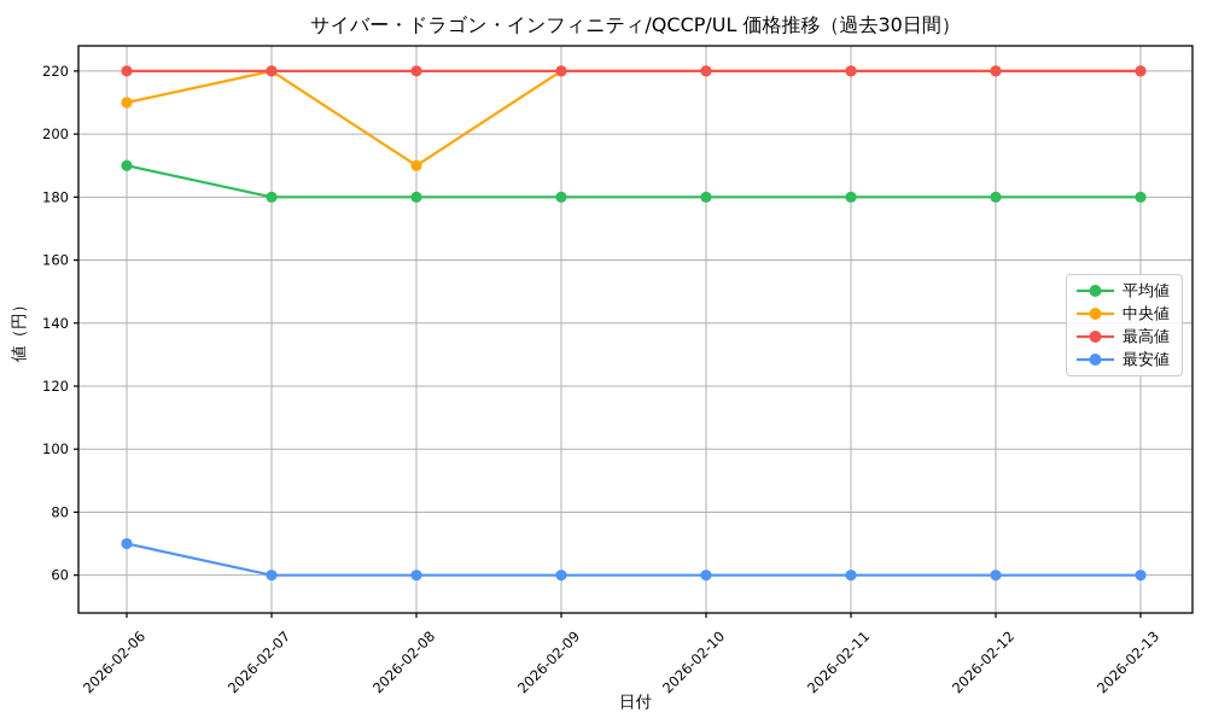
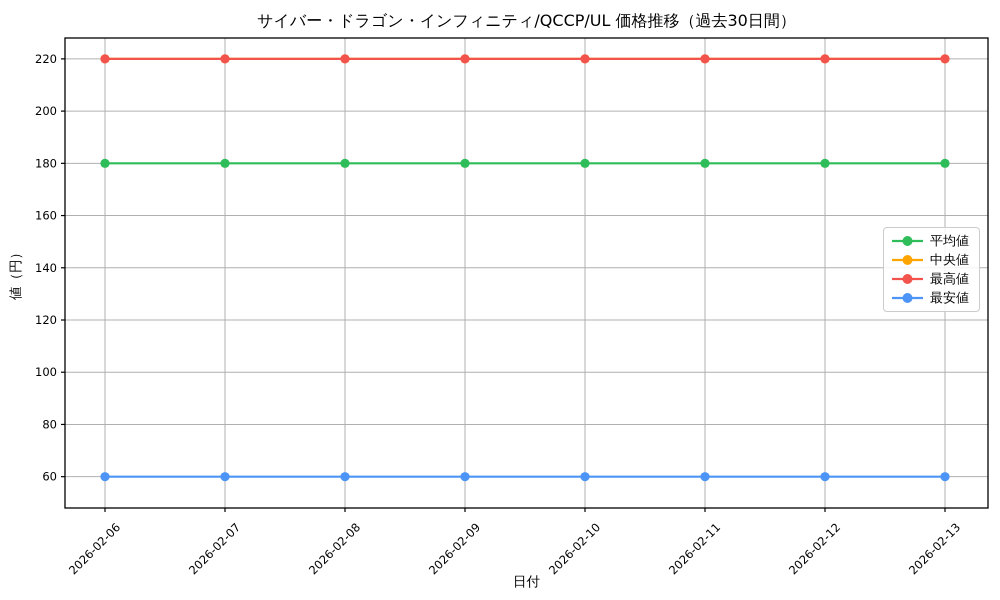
平均値/2026-02-06: 190 -> 180
中央値/2026-02-06: 210 -> 220
最安値/2026-02-06: 70 -> 60
中央値/2026-02-08: 190 -> 220
